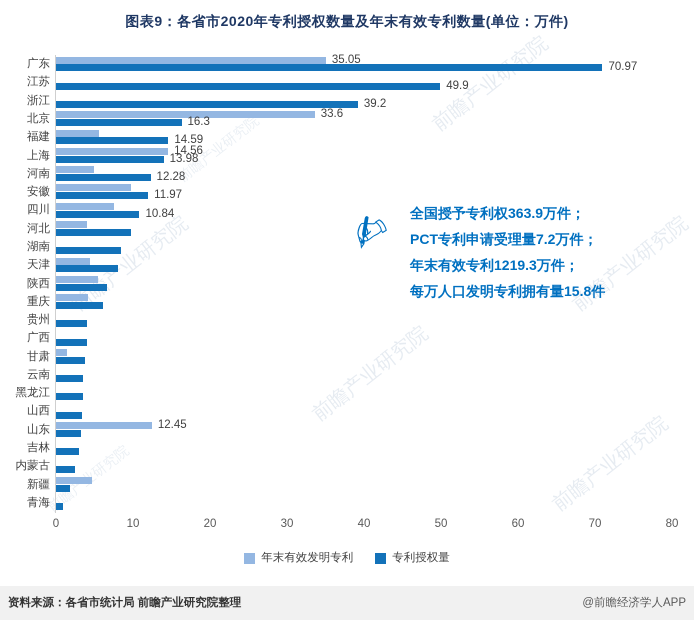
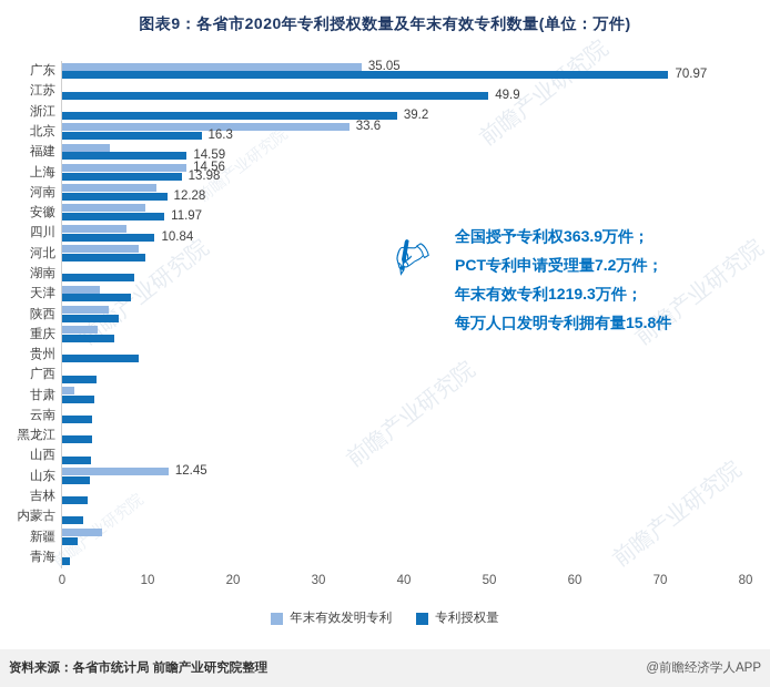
年末有效发明专利/河南: 5 -> 11
年末有效发明专利/河北: 4 -> 9
专利授权量/贵州: 4 -> 9
